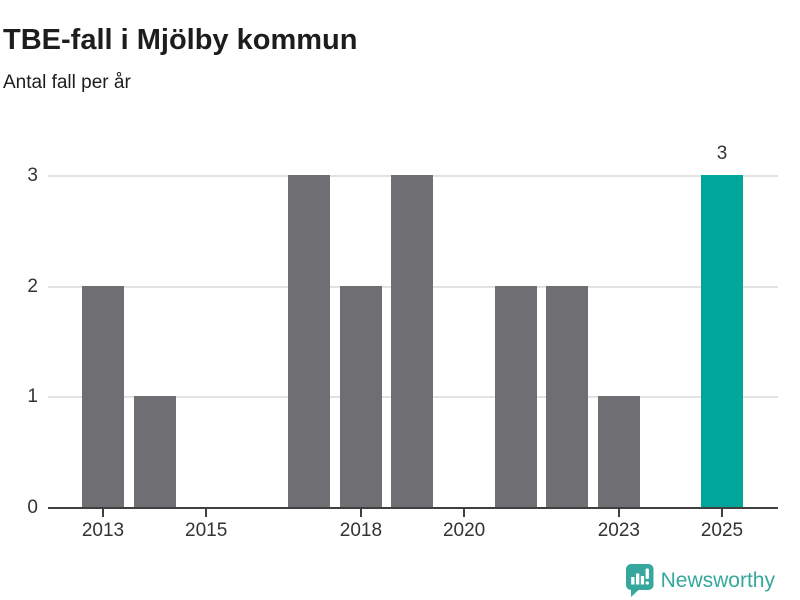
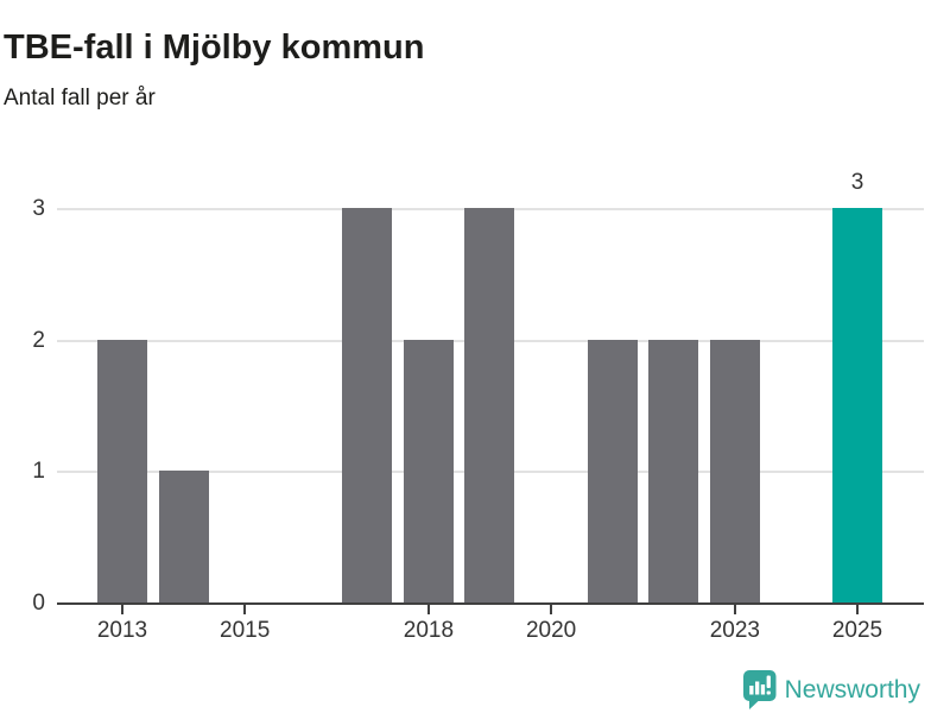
2023: 1 -> 2
